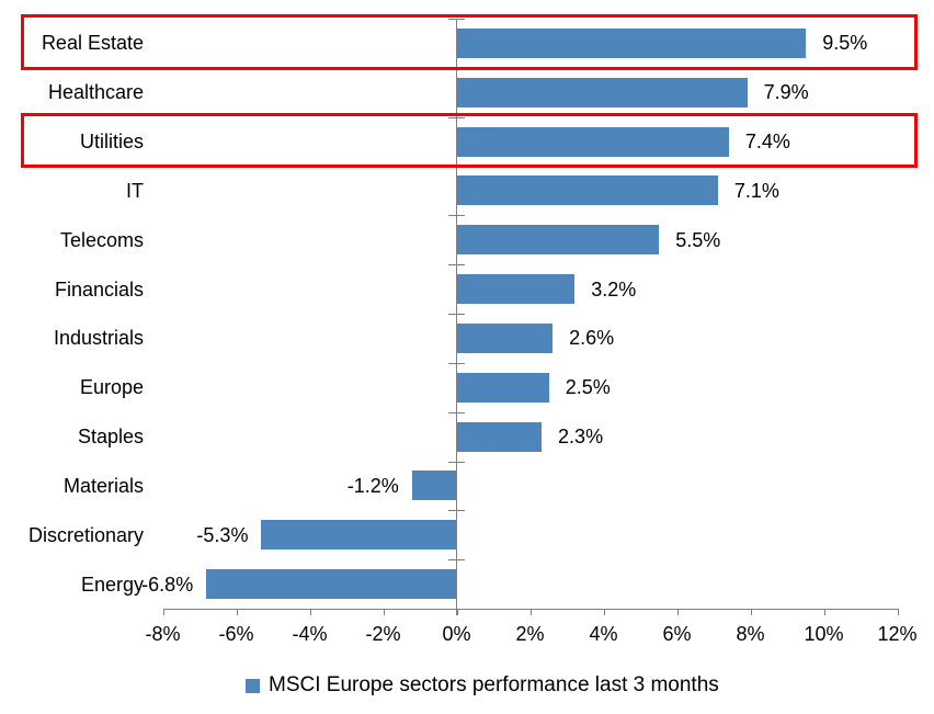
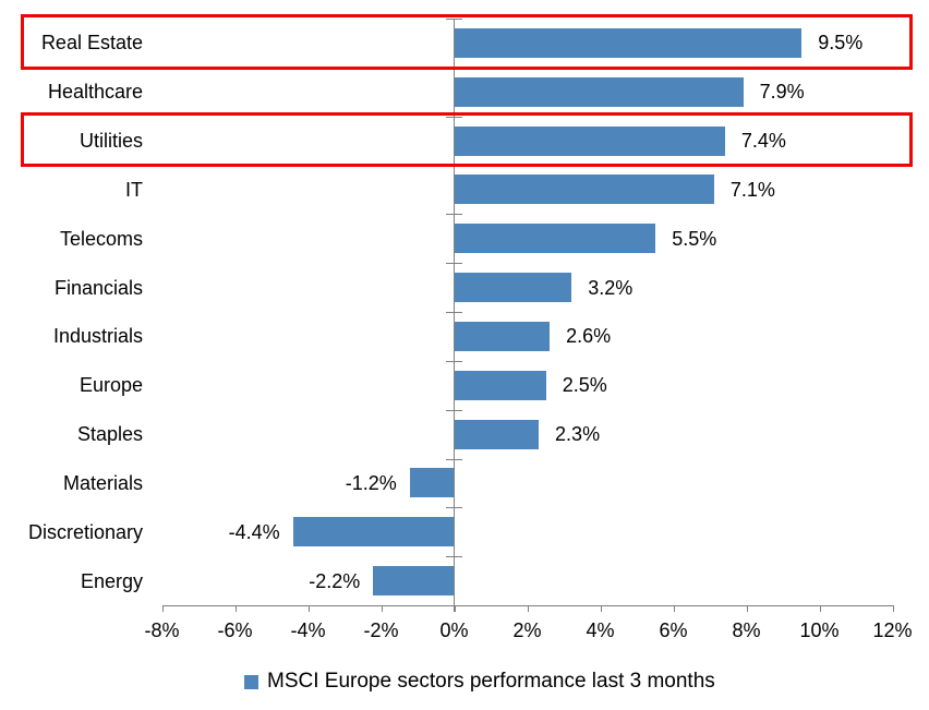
Discretionary: -5.3% -> -4.4%
Energy: -6.8% -> -2.2%
